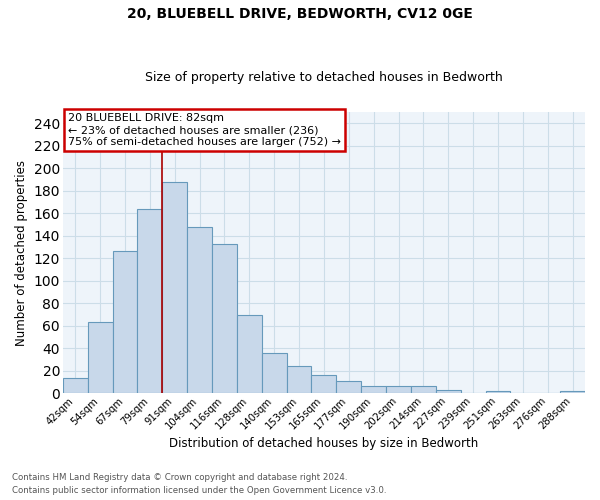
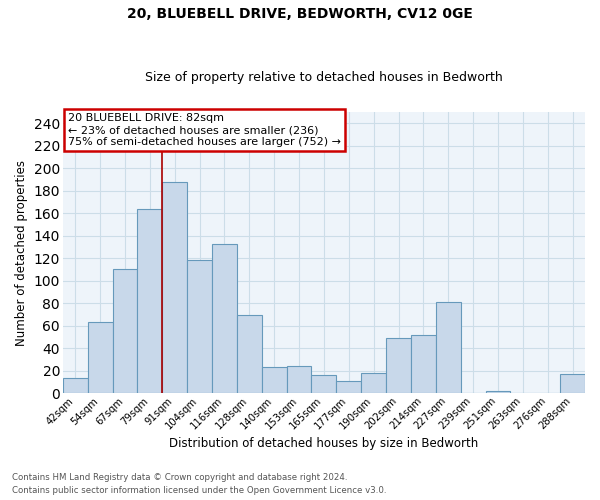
67sqm: 126 -> 110
104sqm: 148 -> 118
140sqm: 36 -> 23
190sqm: 6 -> 18
202sqm: 6 -> 49
214sqm: 6 -> 52
227sqm: 3 -> 81
288sqm: 2 -> 17
